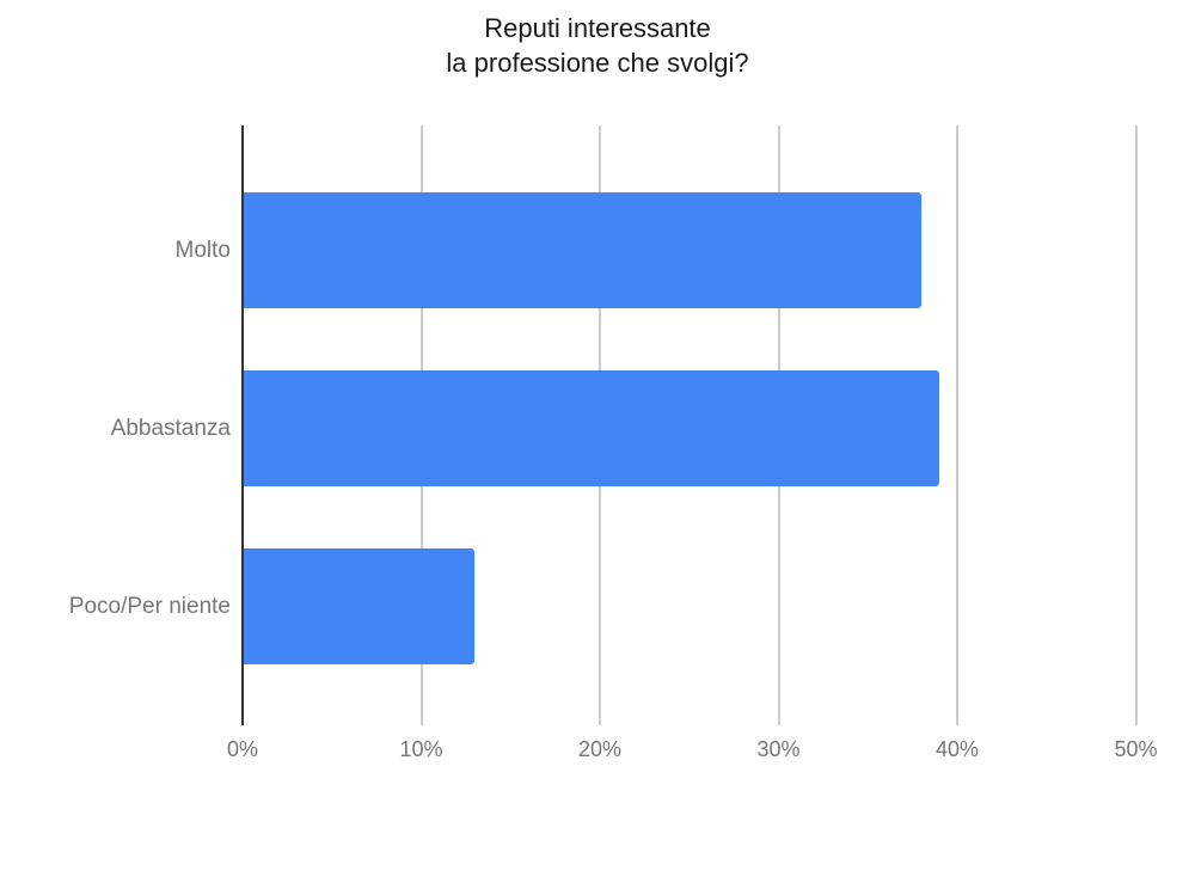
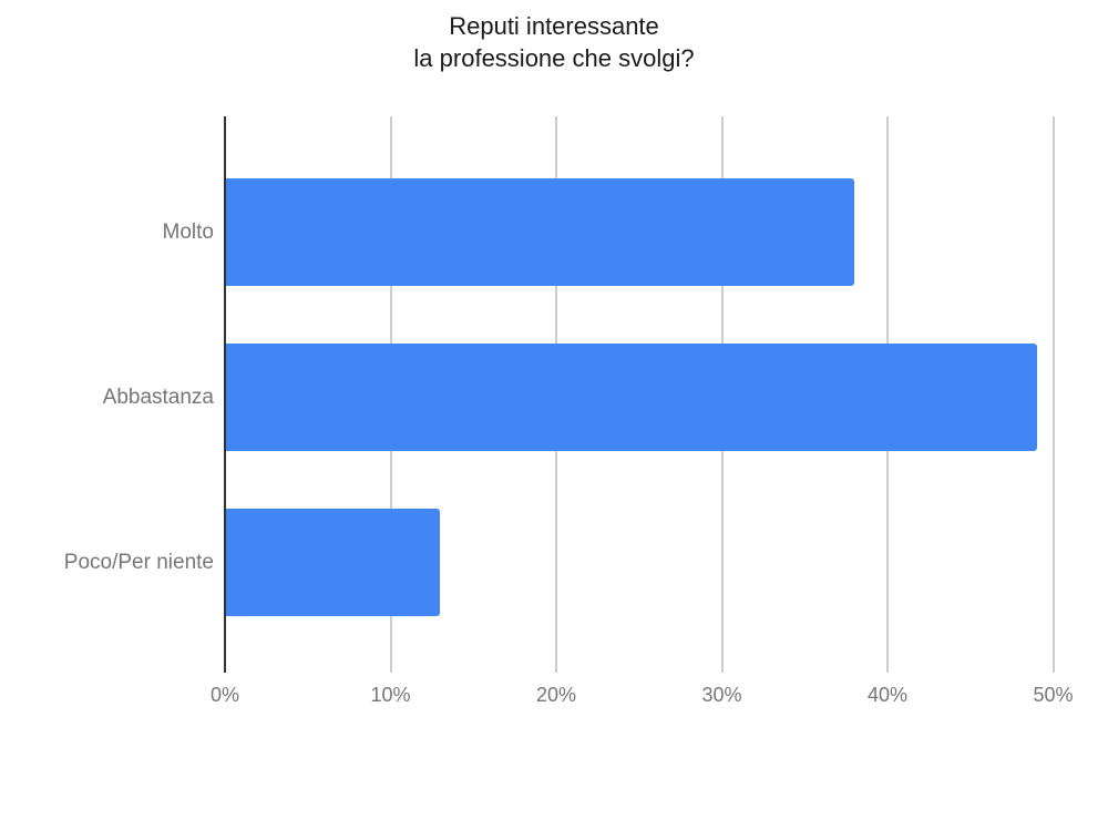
Abbastanza: 39% -> 49%
